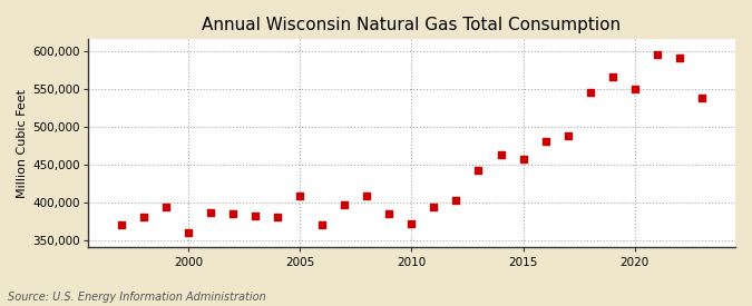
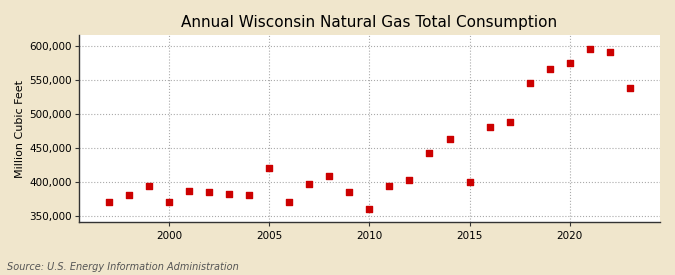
2000: 360,000 -> 370,000
2005: 408,000 -> 420,000
2010: 372,000 -> 360,000
2015: 457,000 -> 400,000
2020: 549,000 -> 574,000
